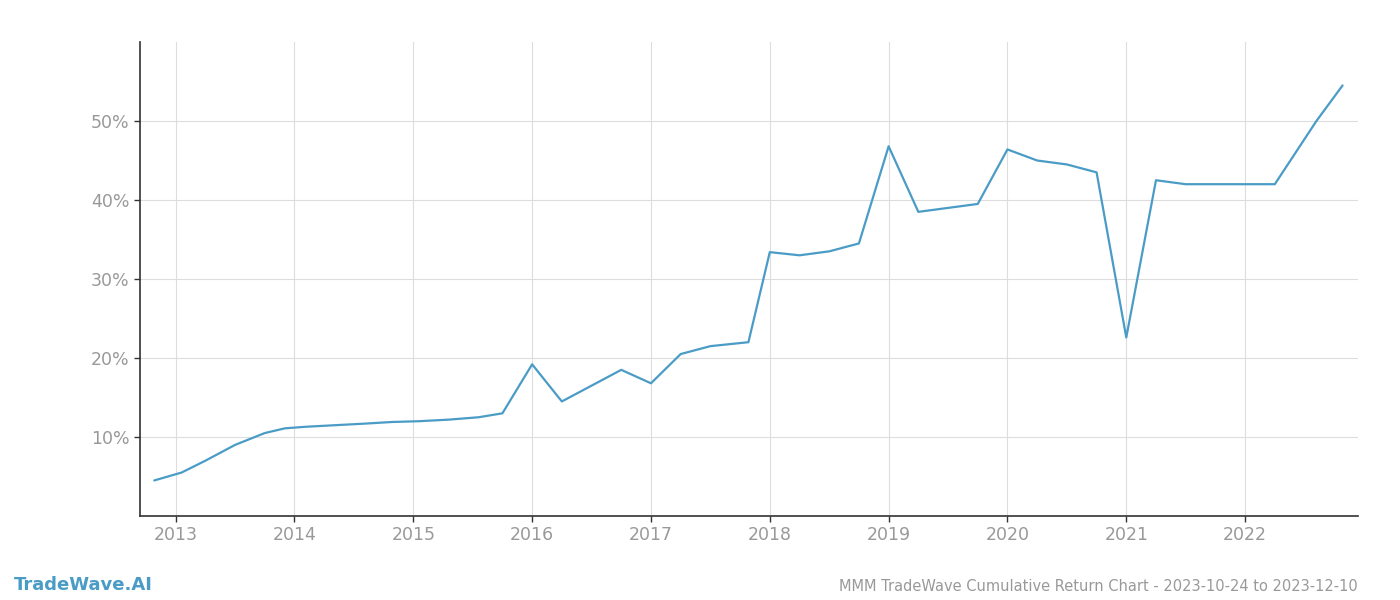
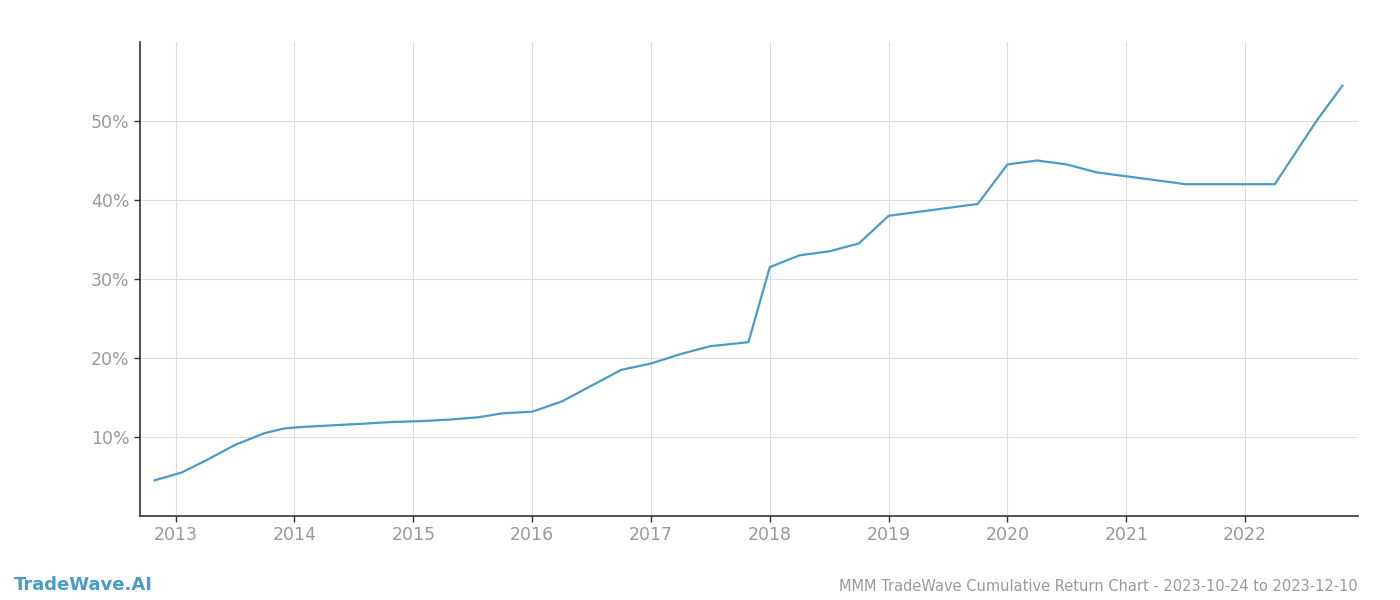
2016: 19.2% -> 13.2%
2017: 16.8% -> 19.3%
2018: 33.4% -> 31.5%
2019: 46.8% -> 38.0%
2020: 46.4% -> 44.5%
2021: 22.6% -> 43.0%
